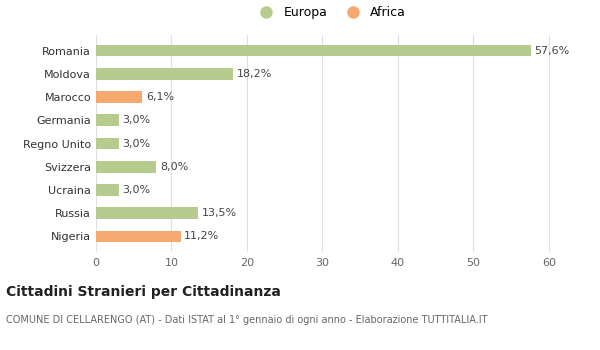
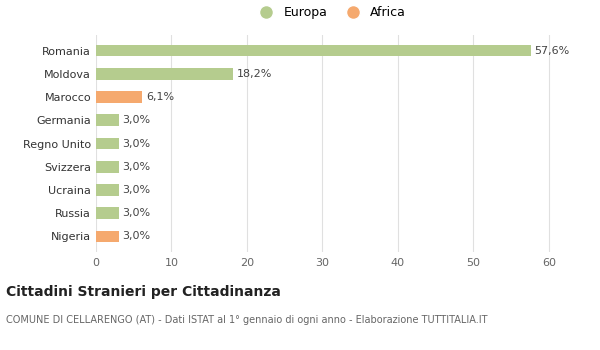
Svizzera: 8,0% -> 3,0%
Russia: 13,5% -> 3,0%
Nigeria: 11,2% -> 3,0%
